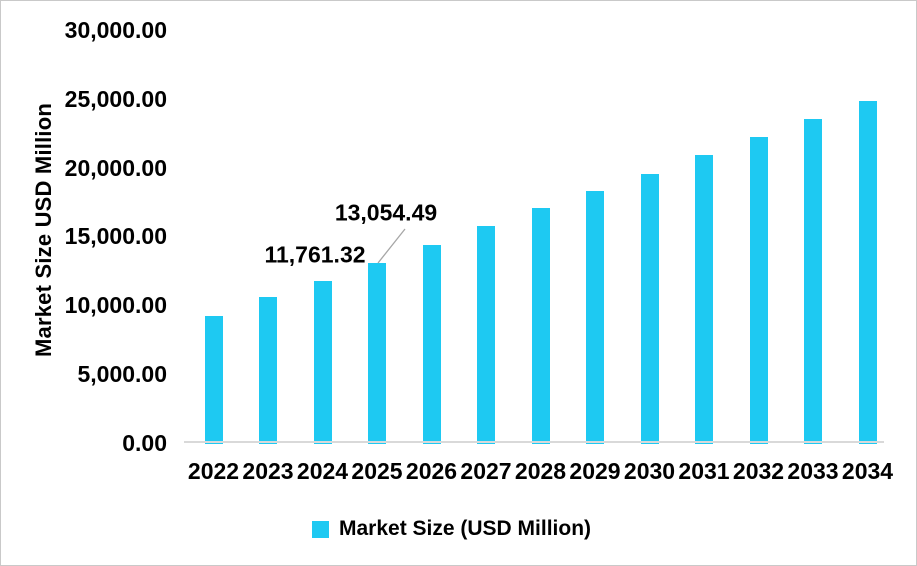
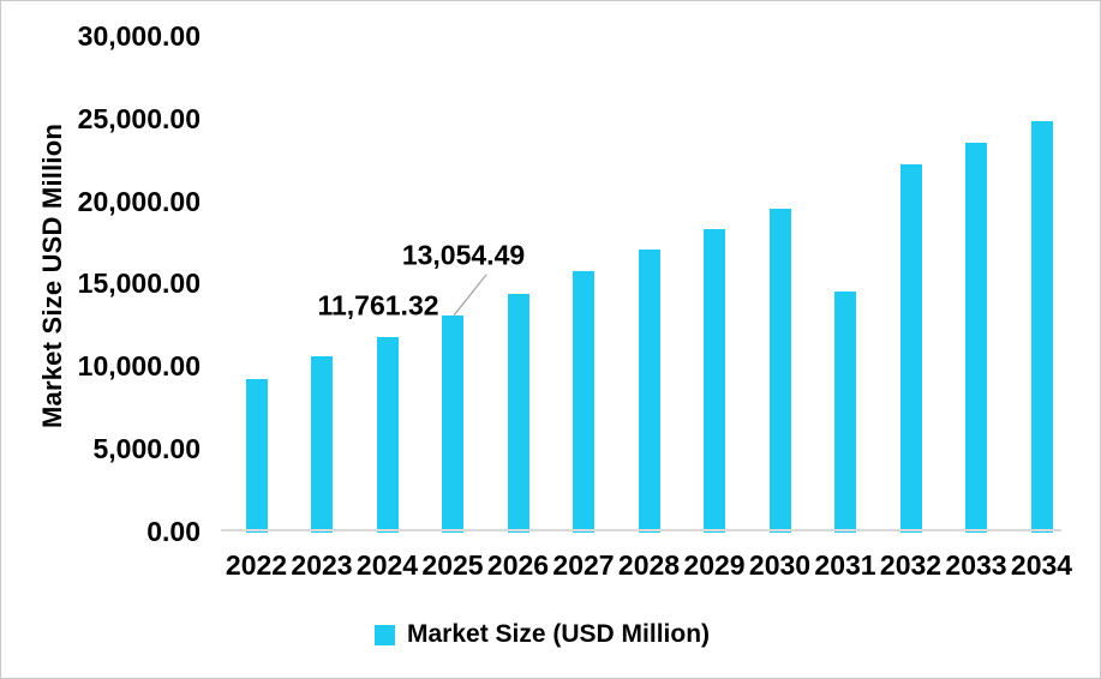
2031: 20900 -> 14500
